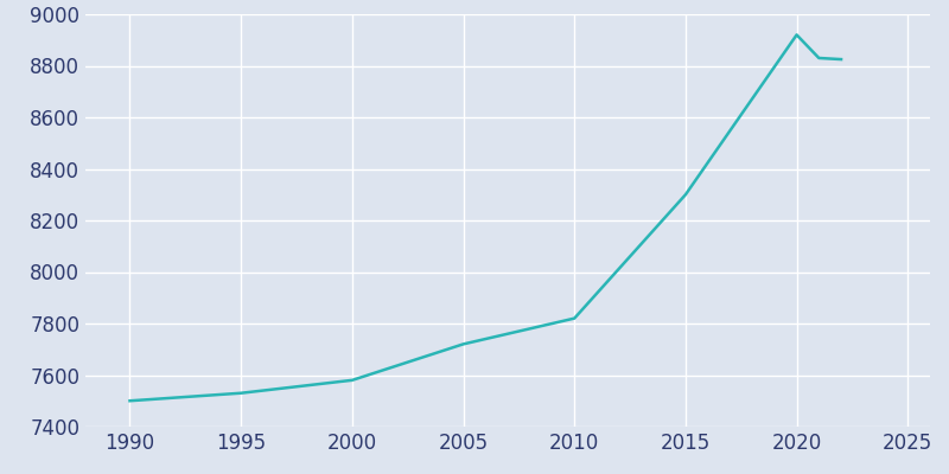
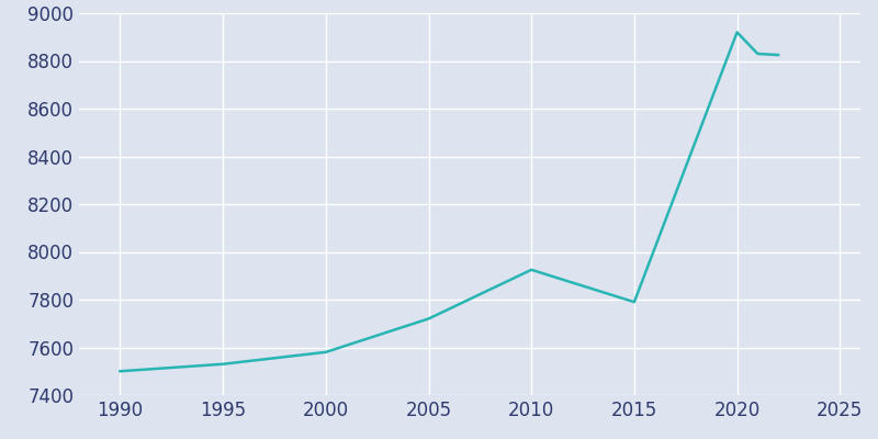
2010: 7820 -> 7925
2015: 8300 -> 7790
